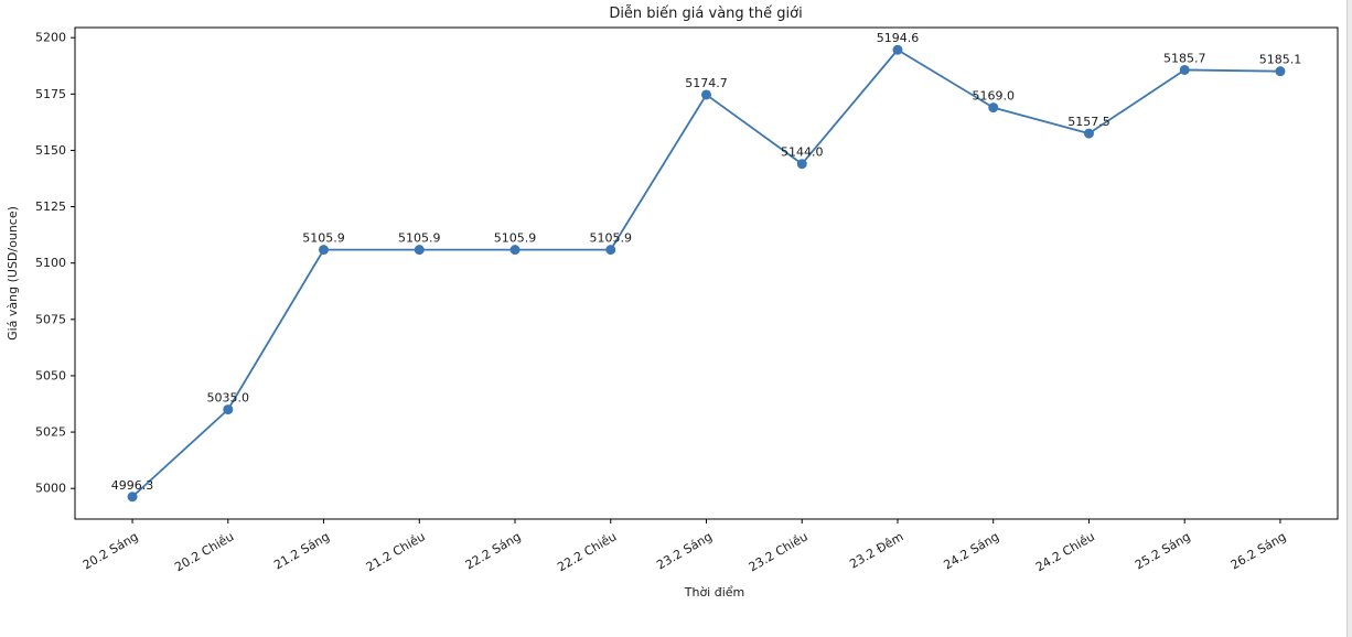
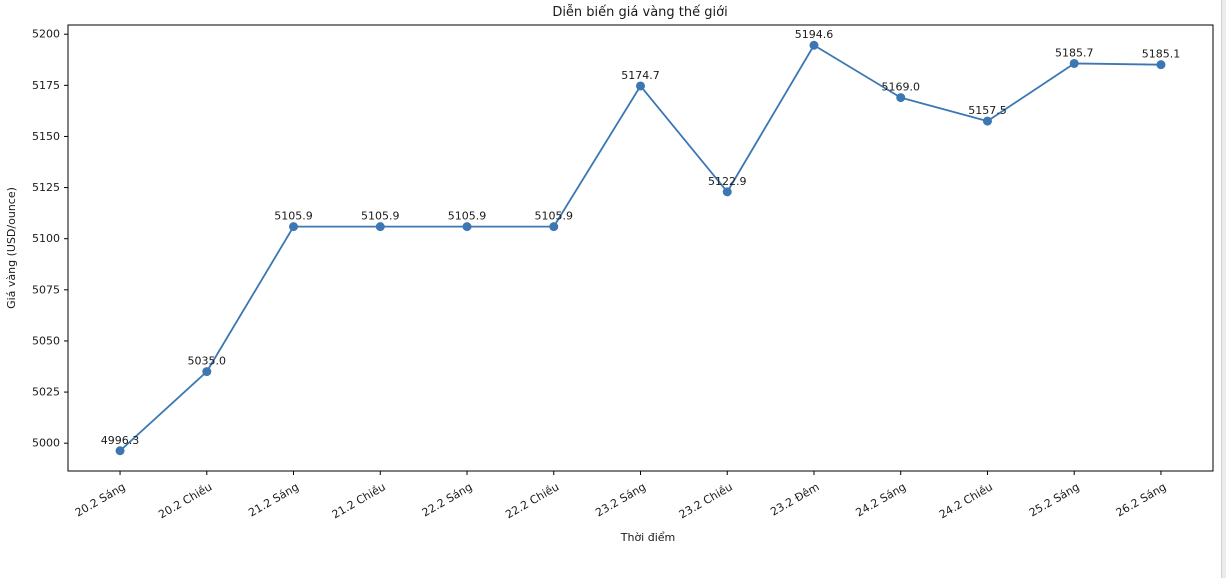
23.2 Chiều: 5144.0 -> 5122.9
